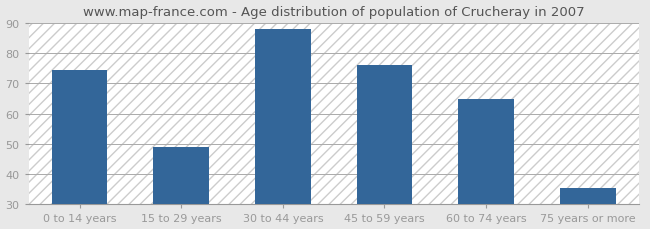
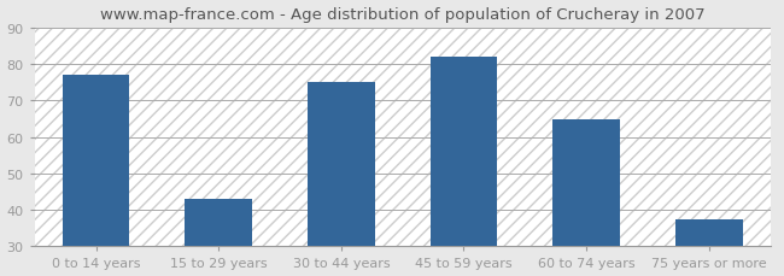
0 to 14 years: 74.5 -> 77.0
15 to 29 years: 49.0 -> 43.0
30 to 44 years: 88.0 -> 75.0
45 to 59 years: 76.0 -> 82.0
75 years or more: 35.5 -> 37.5
